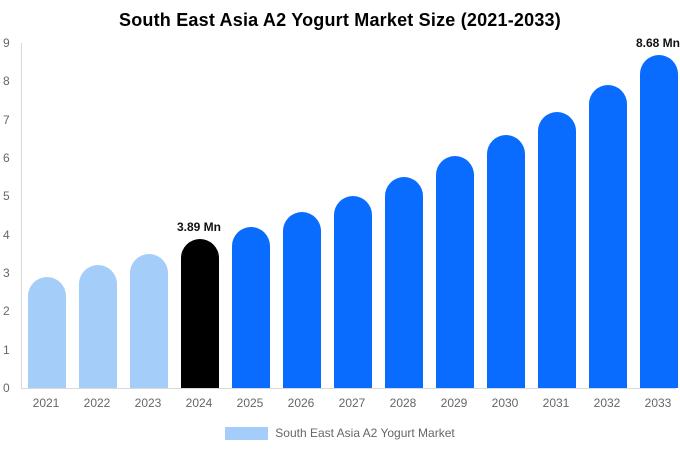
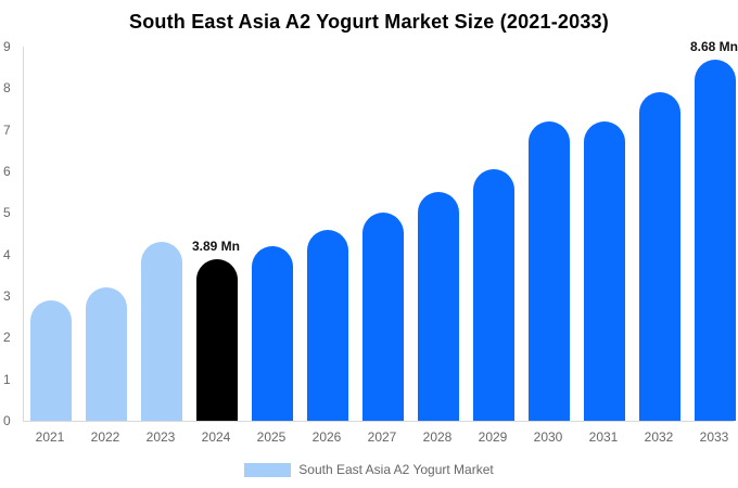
2023: 3.5 -> 4.3
2030: 6.6 -> 7.2
